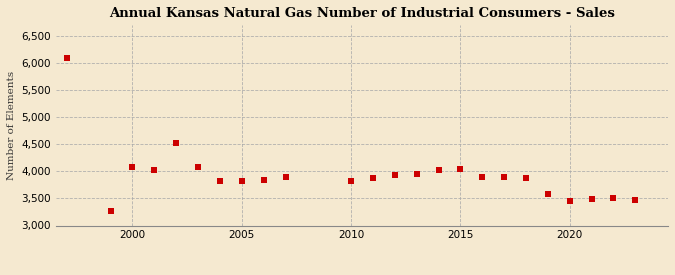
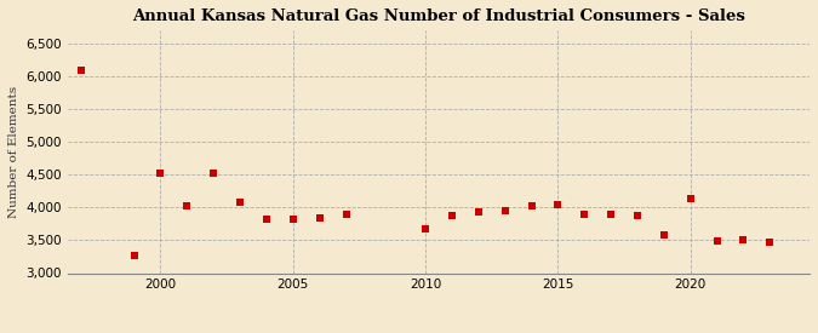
2000: 4,090 -> 4,520
2010: 3,830 -> 3,680
2020: 3,450 -> 4,140
